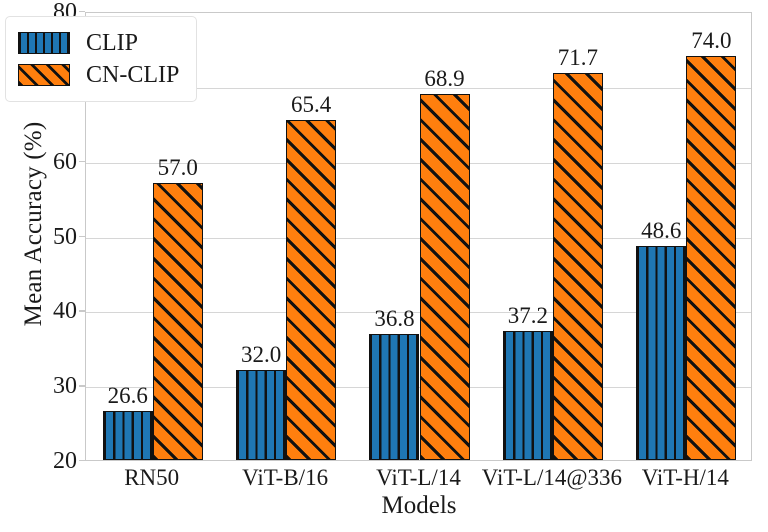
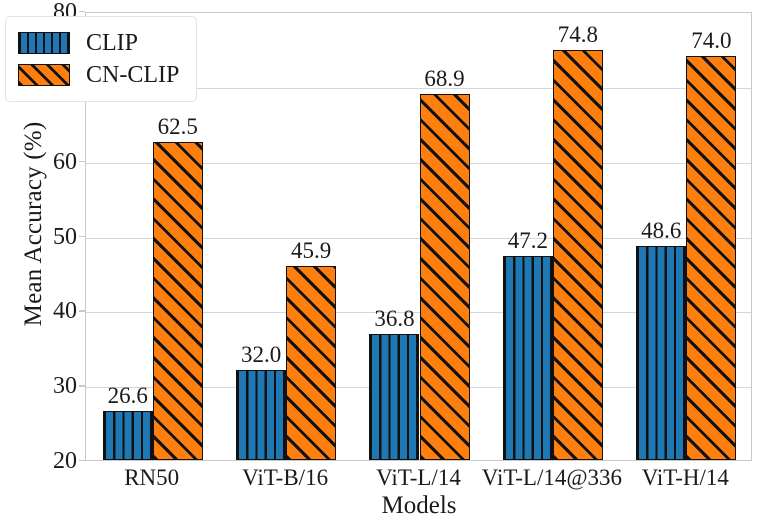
CN-CLIP/RN50: 57.0 -> 62.5
CN-CLIP/ViT-B/16: 65.4 -> 45.9
CLIP/ViT-L/14@336: 37.2 -> 47.2
CN-CLIP/ViT-L/14@336: 71.7 -> 74.8
